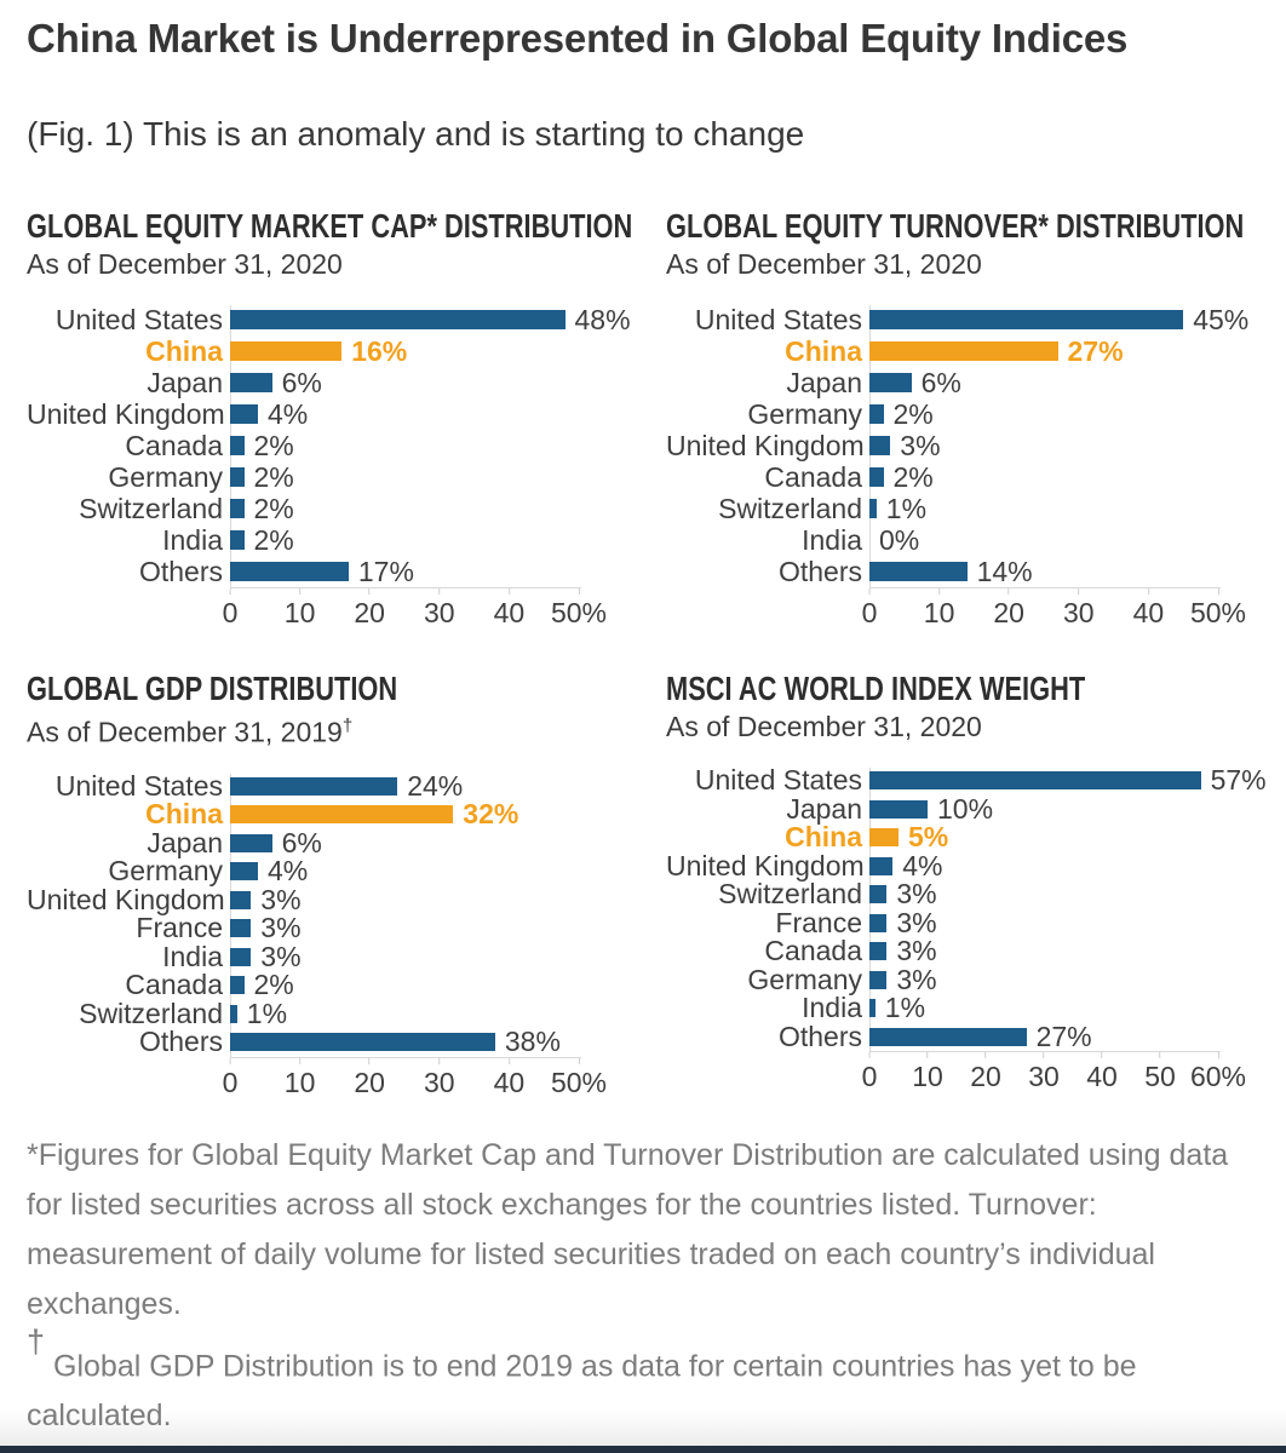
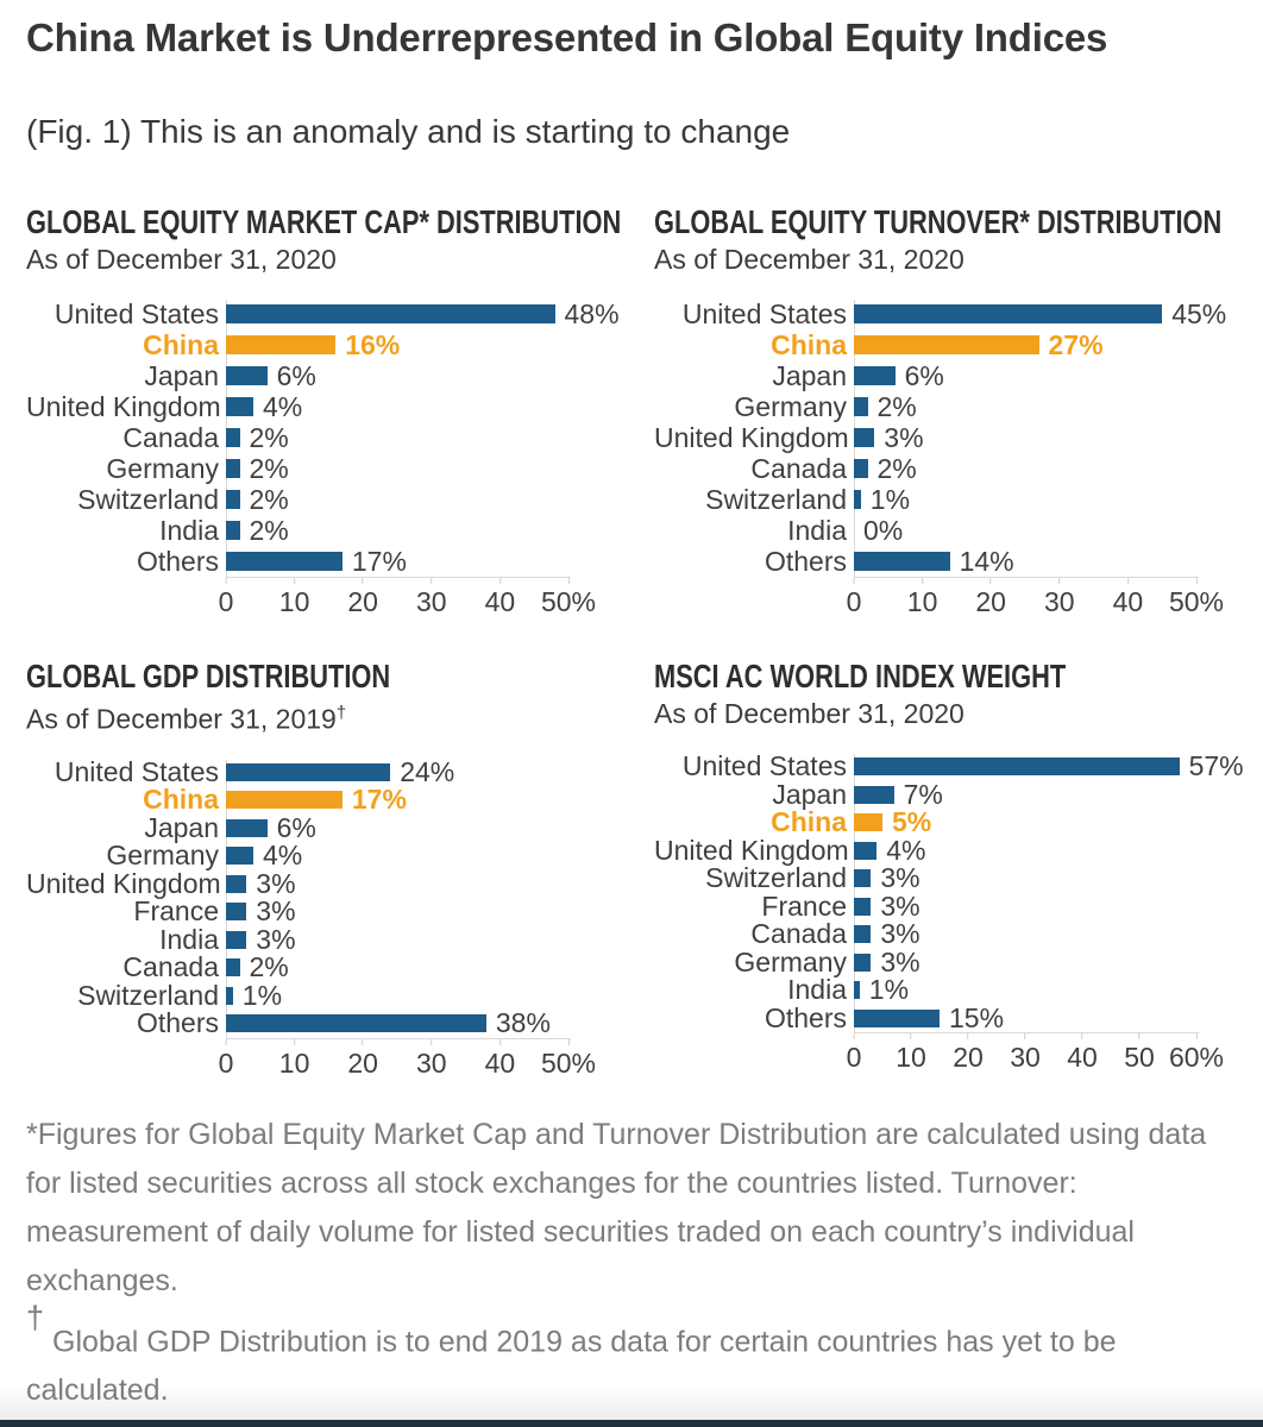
GLOBAL GDP DISTRIBUTION/China: 32% -> 17%
MSCI AC WORLD INDEX WEIGHT/Japan: 10% -> 7%
MSCI AC WORLD INDEX WEIGHT/Others: 27% -> 15%
